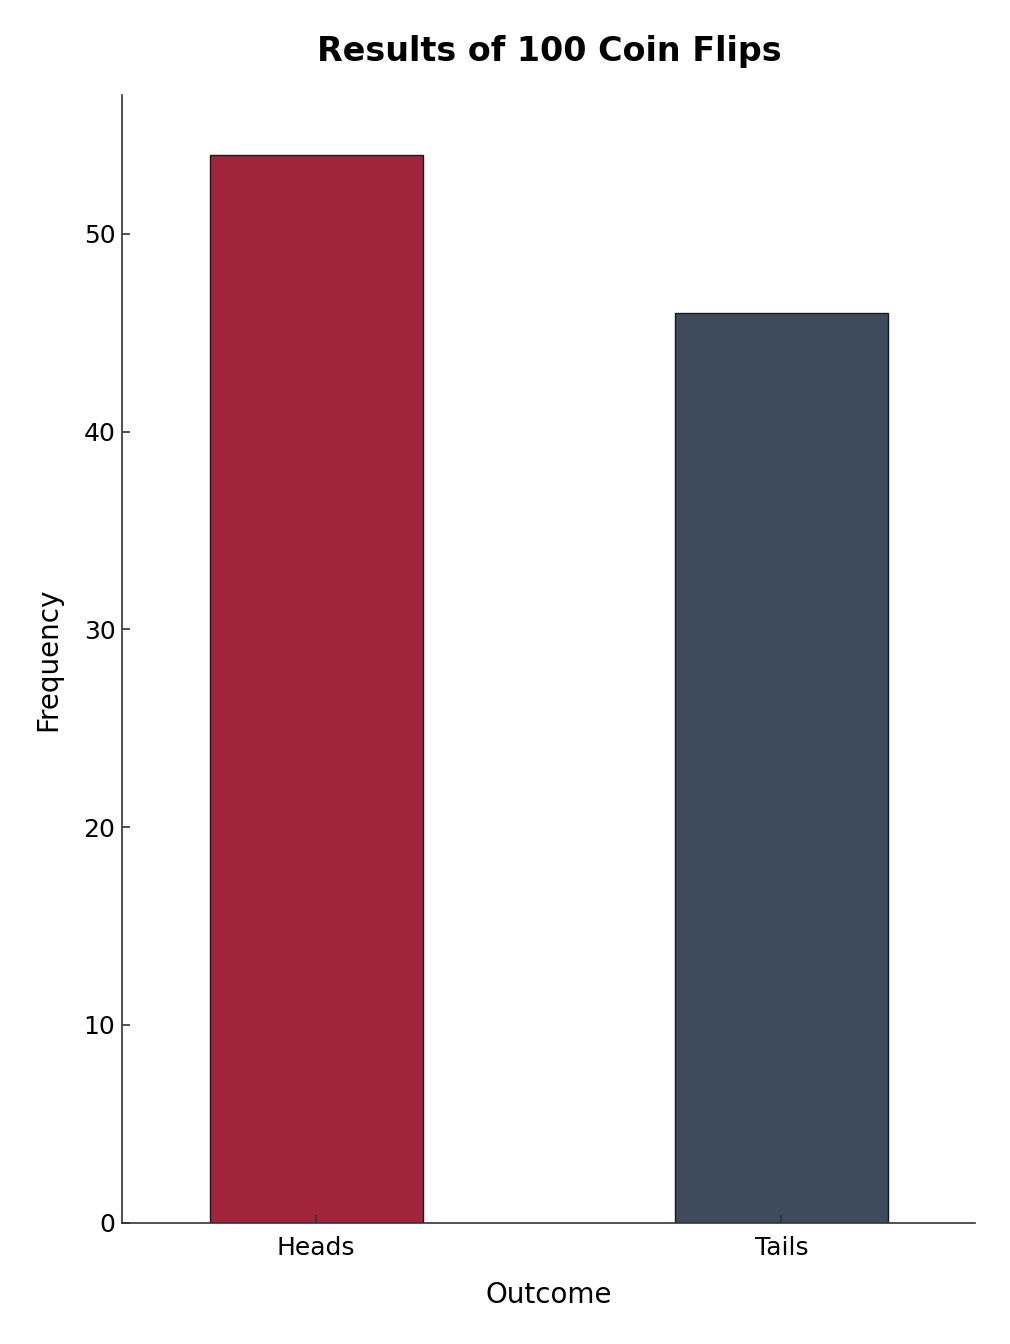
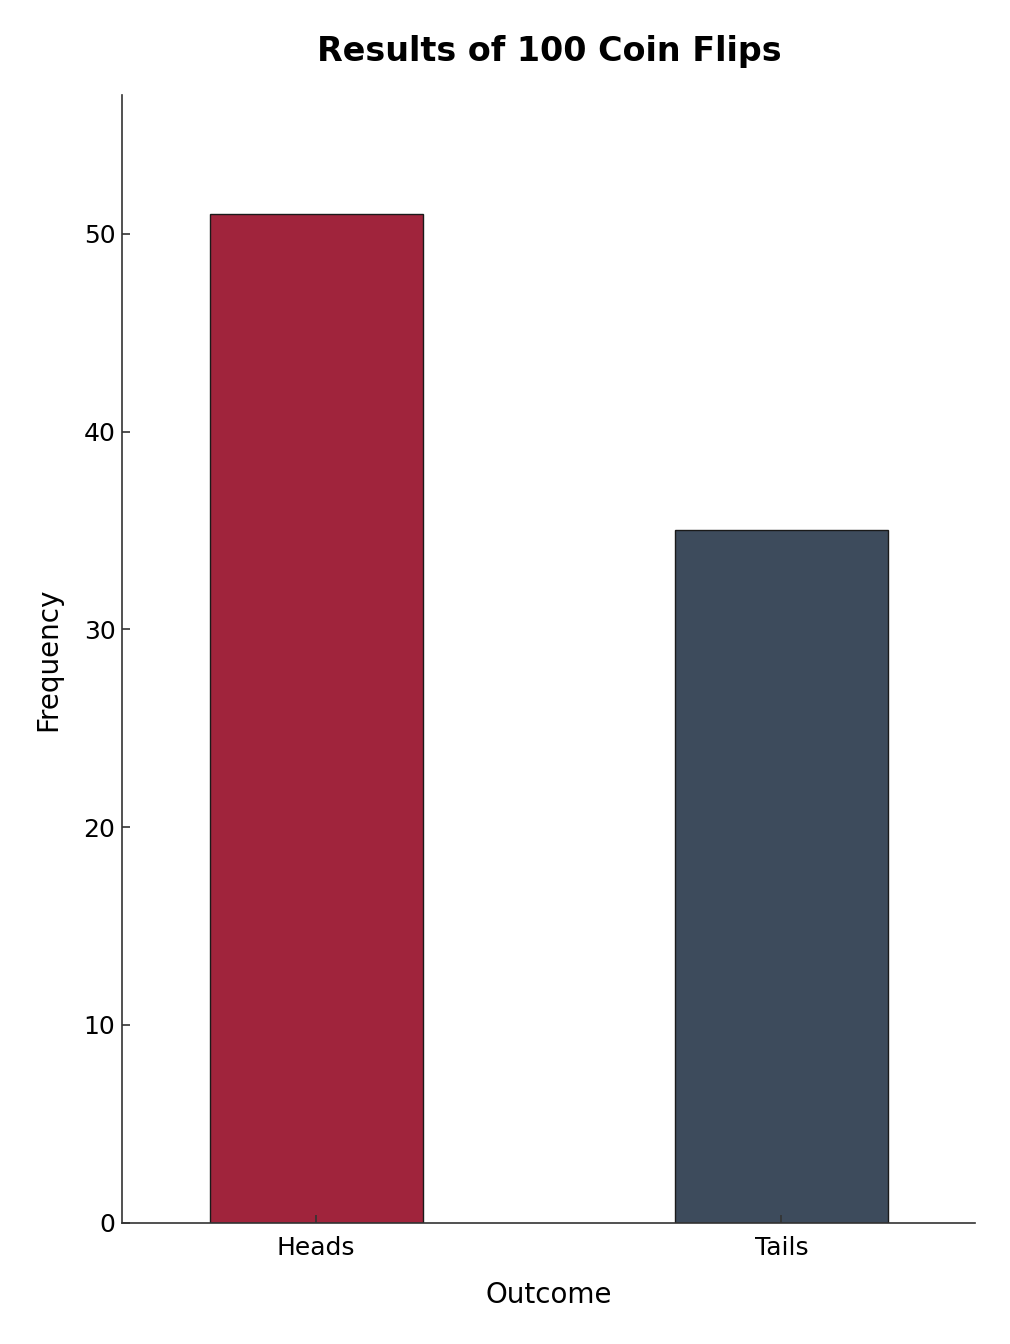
Heads: 54 -> 51
Tails: 46 -> 35
